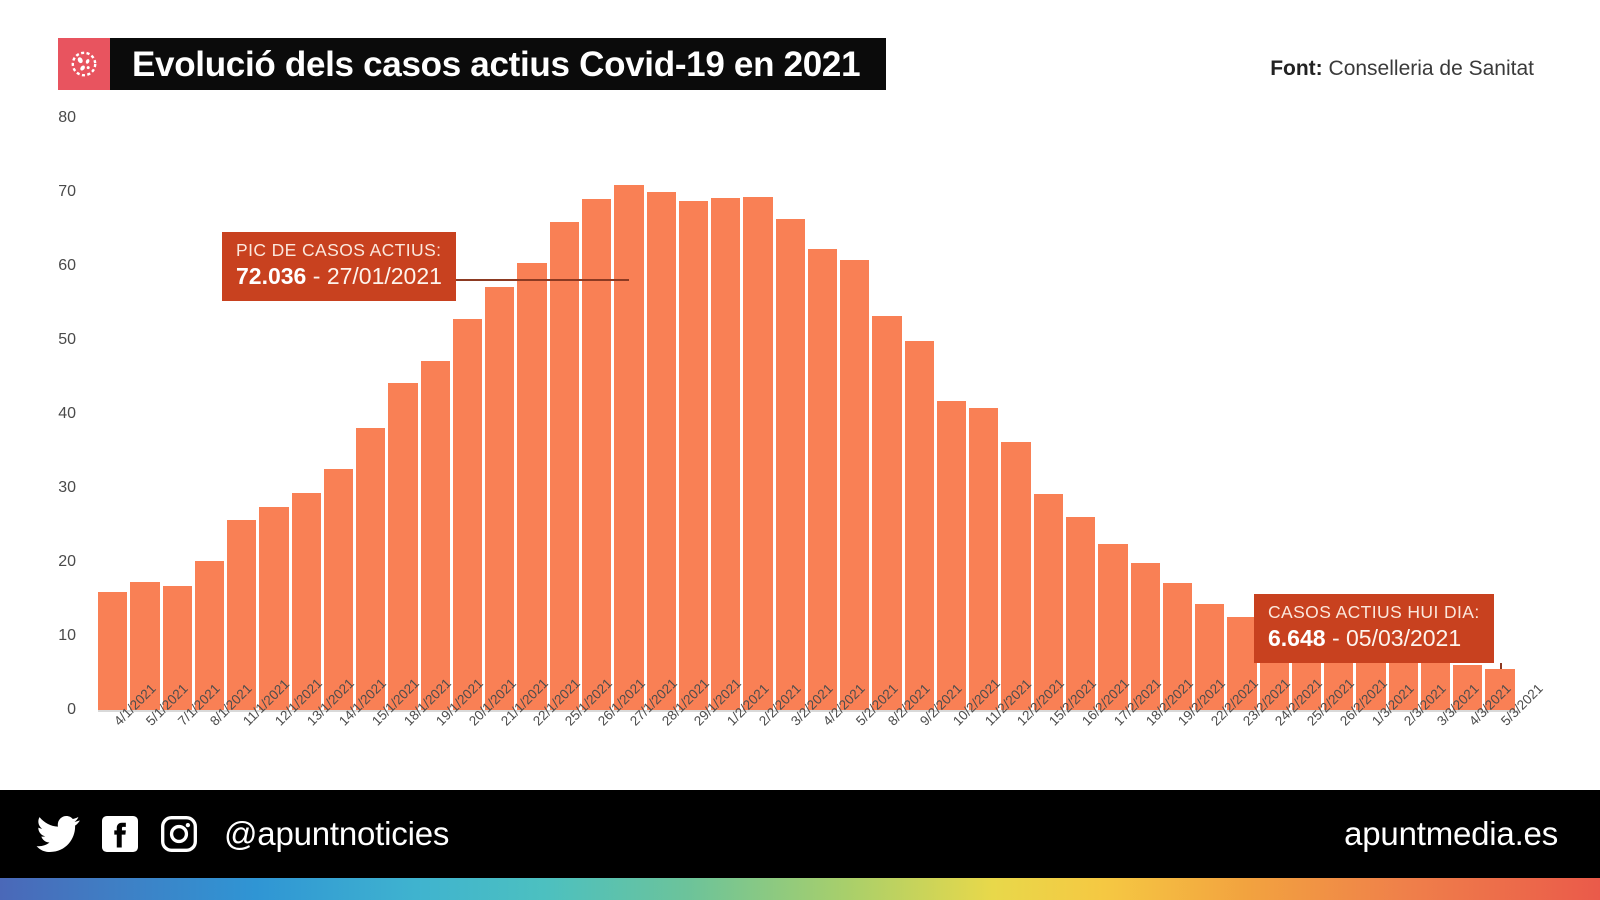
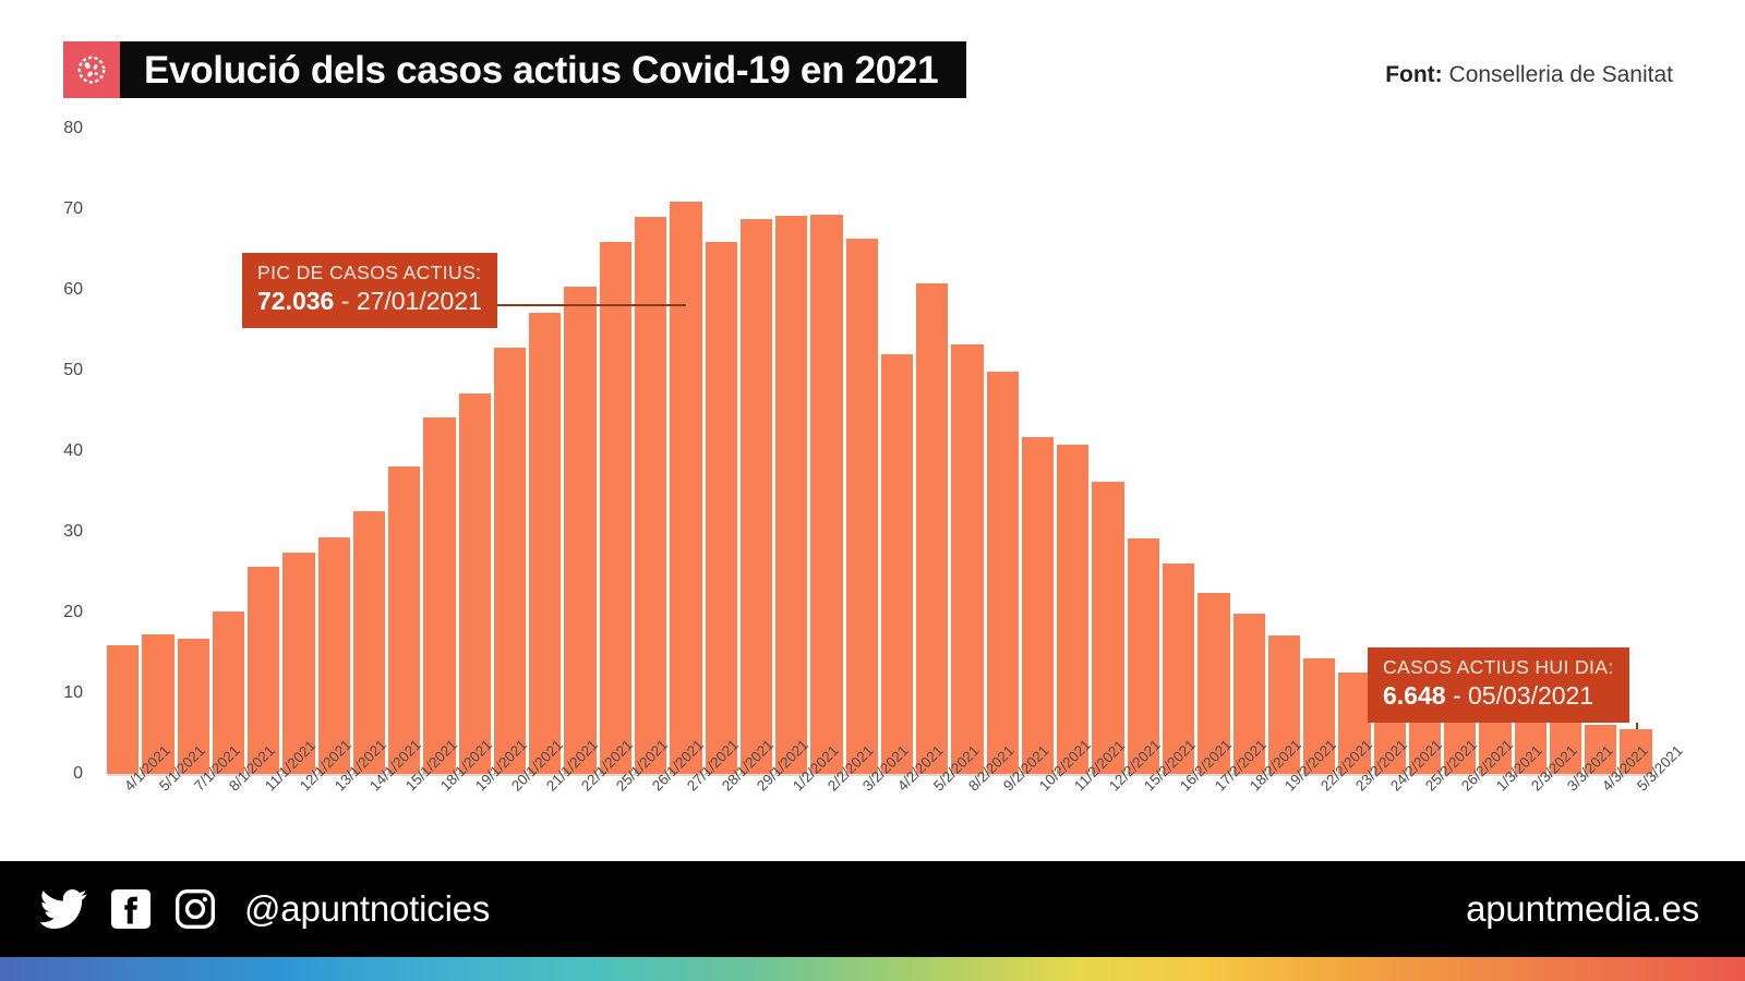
28/1/2021: 70 -> 66
4/2/2021: 62 -> 52
